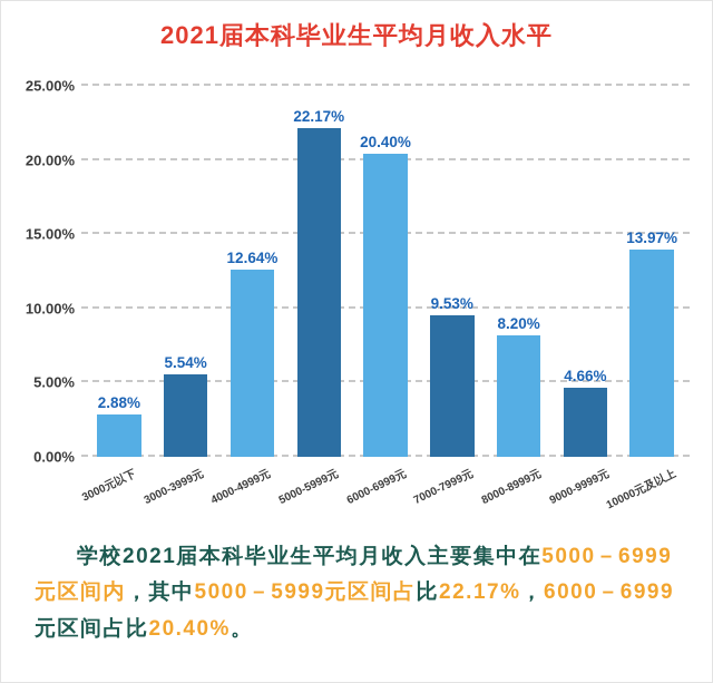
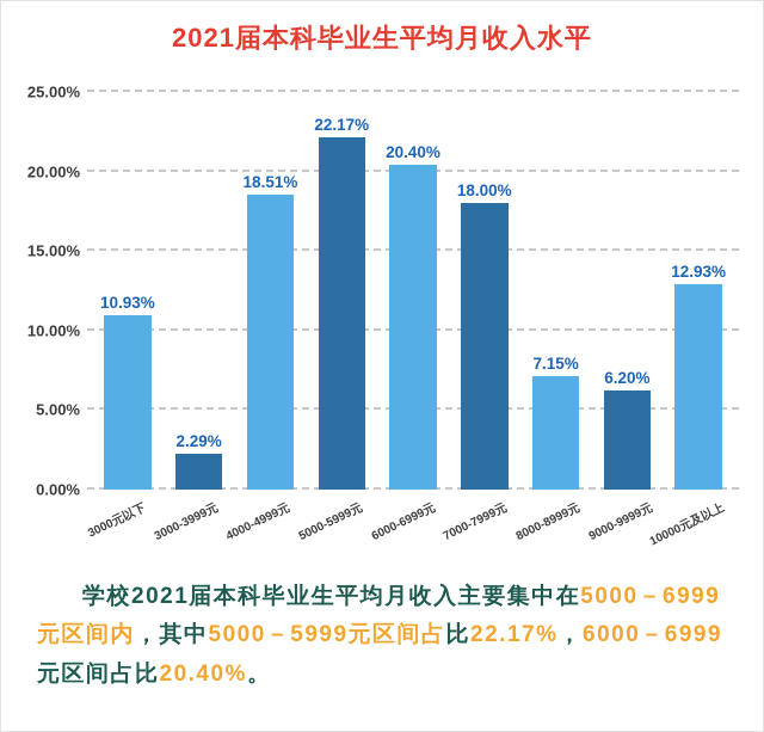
3000元以下: 2.88% -> 10.93%
3000-3999元: 5.54% -> 2.29%
4000-4999元: 12.64% -> 18.51%
7000-7999元: 9.53% -> 18.00%
8000-8999元: 8.20% -> 7.15%
9000-9999元: 4.66% -> 6.20%
10000元及以上: 13.97% -> 12.93%
